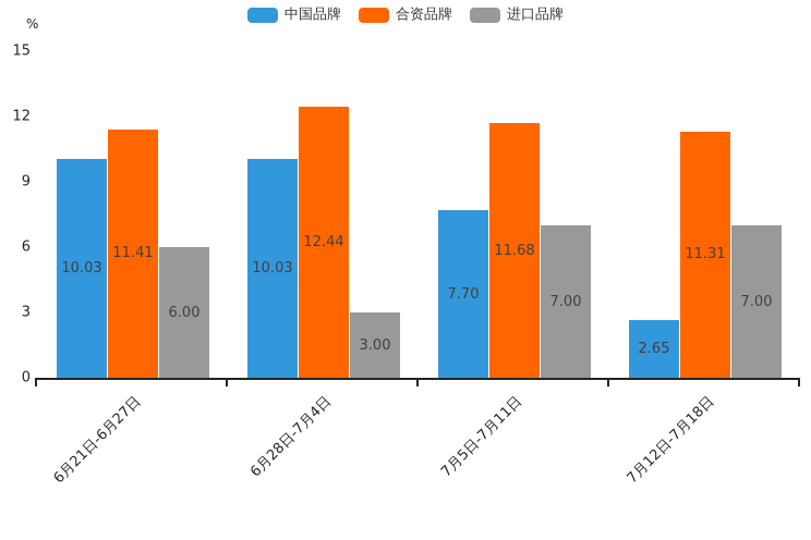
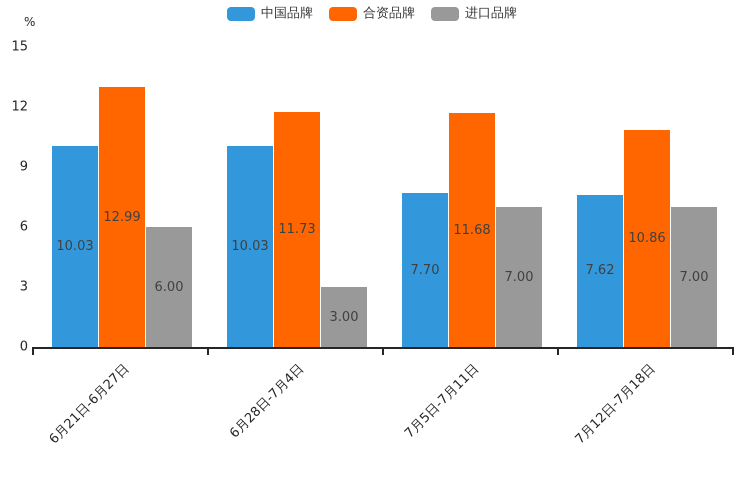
合资品牌/6月21日-6月27日: 11.41 -> 12.99
合资品牌/6月28日-7月4日: 12.44 -> 11.73
中国品牌/7月12日-7月18日: 2.65 -> 7.62
合资品牌/7月12日-7月18日: 11.31 -> 10.86
